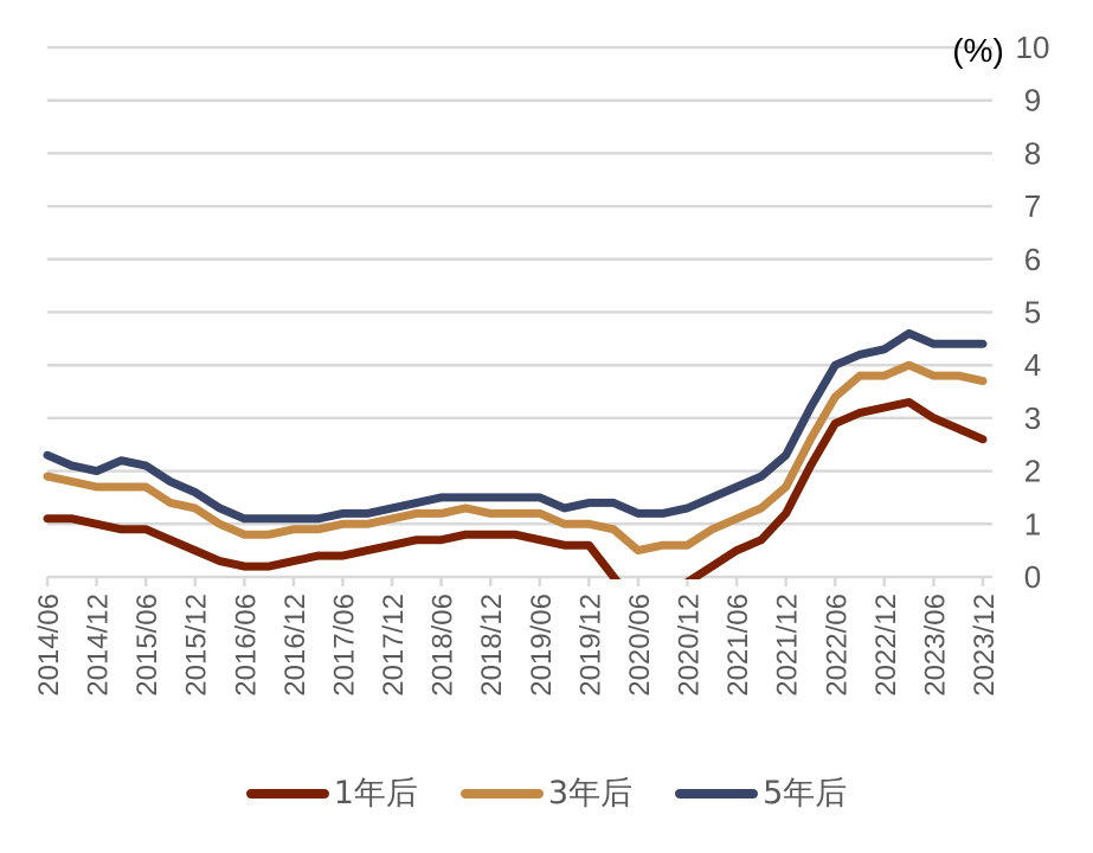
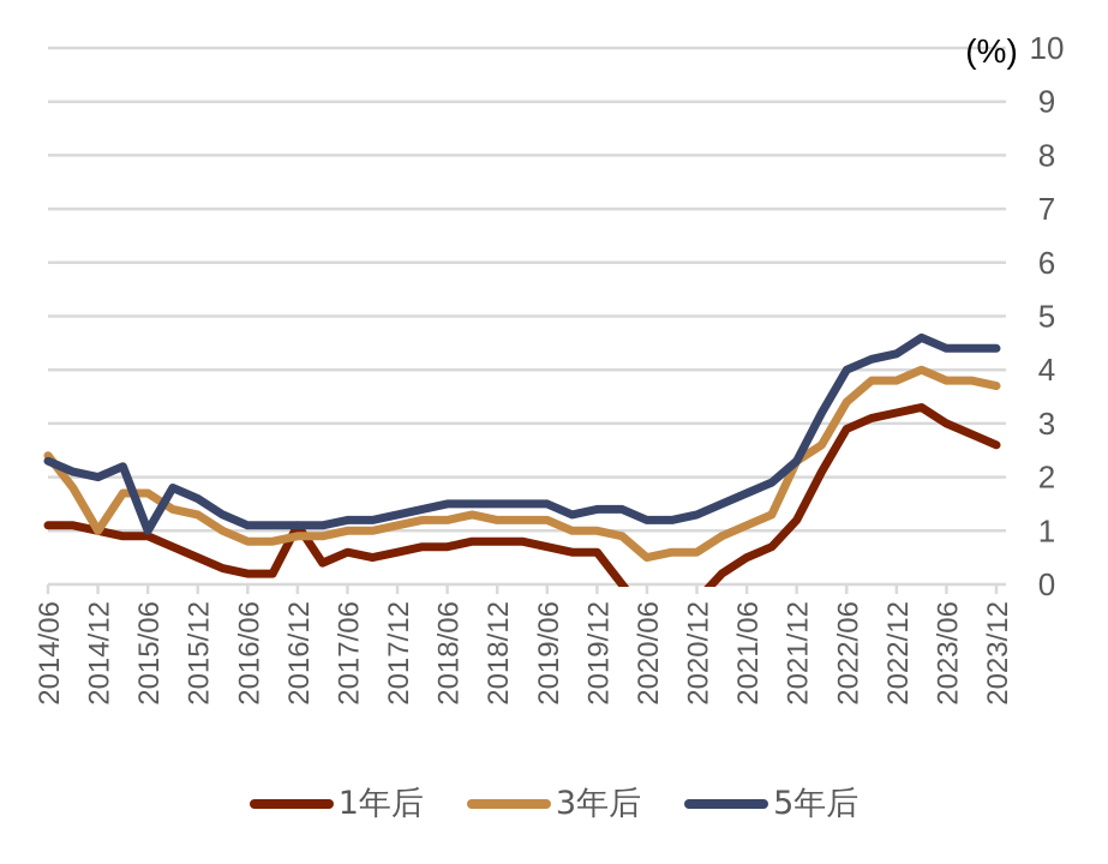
3年后/2014/06: 1.9 -> 2.4
3年后/2014/12: 1.7 -> 1.0
5年后/2015/06: 2.1 -> 1.0
1年后/2016/12: 0.3 -> 1.1
1年后/2017/06: 0.4 -> 0.6
1年后/2020/12: -0.1 -> -0.3
3年后/2021/12: 1.7 -> 2.3
